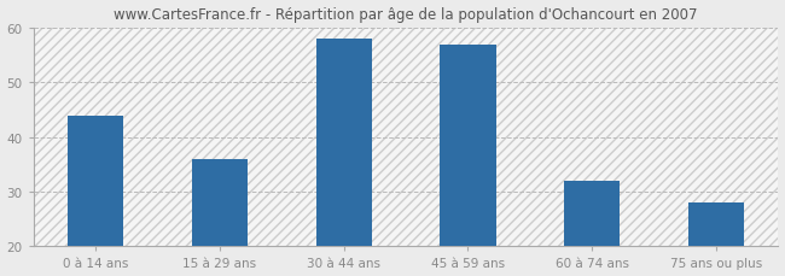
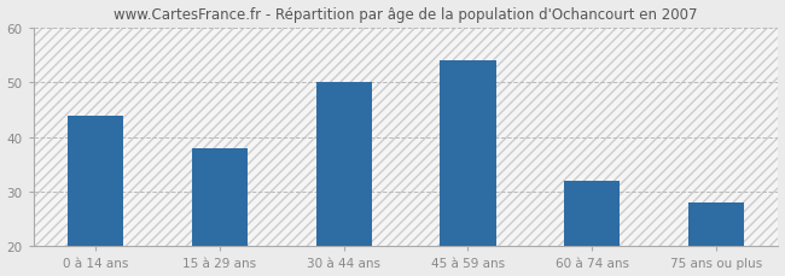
15 à 29 ans: 36 -> 38
30 à 44 ans: 58 -> 50
45 à 59 ans: 57 -> 54
